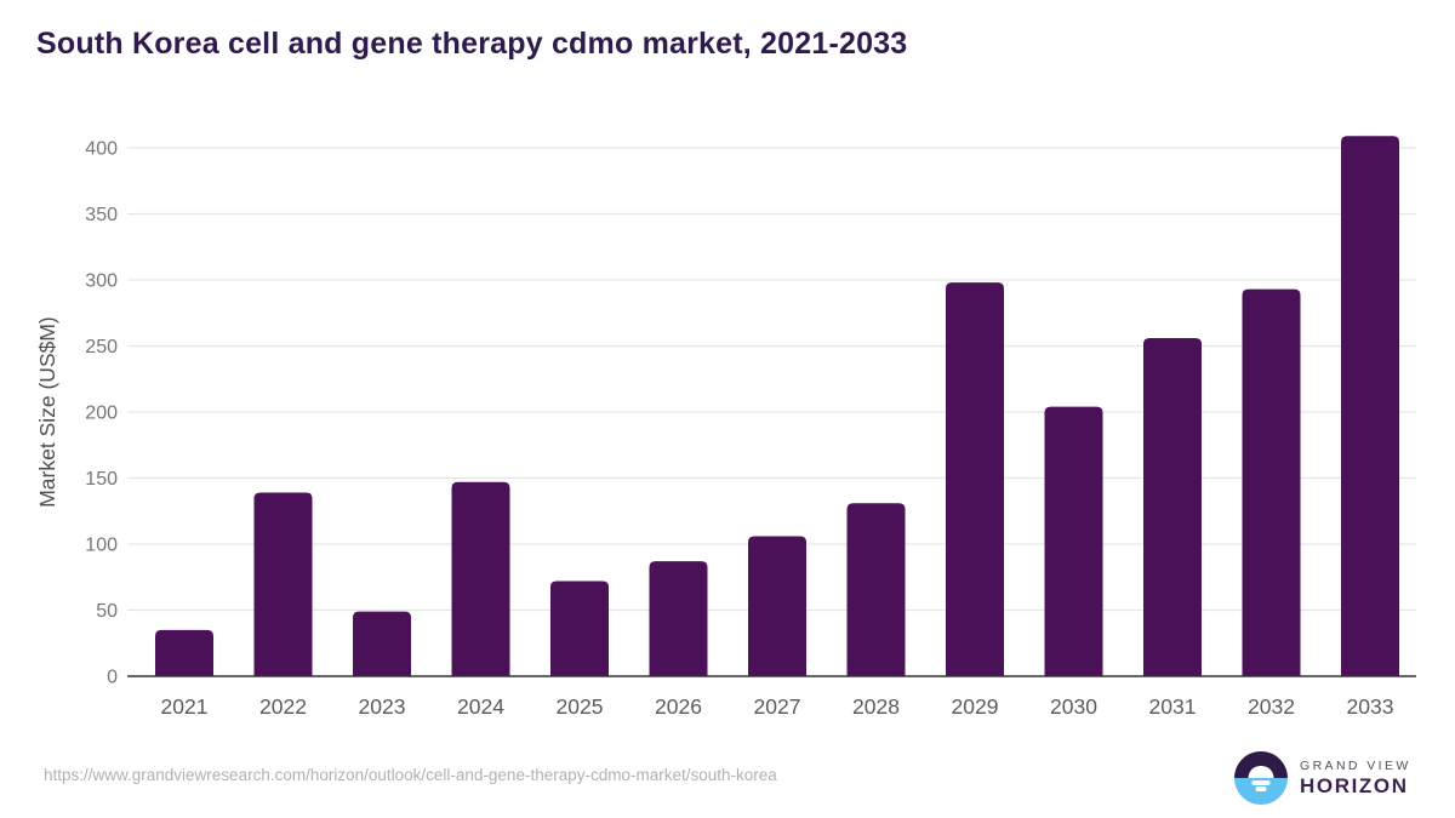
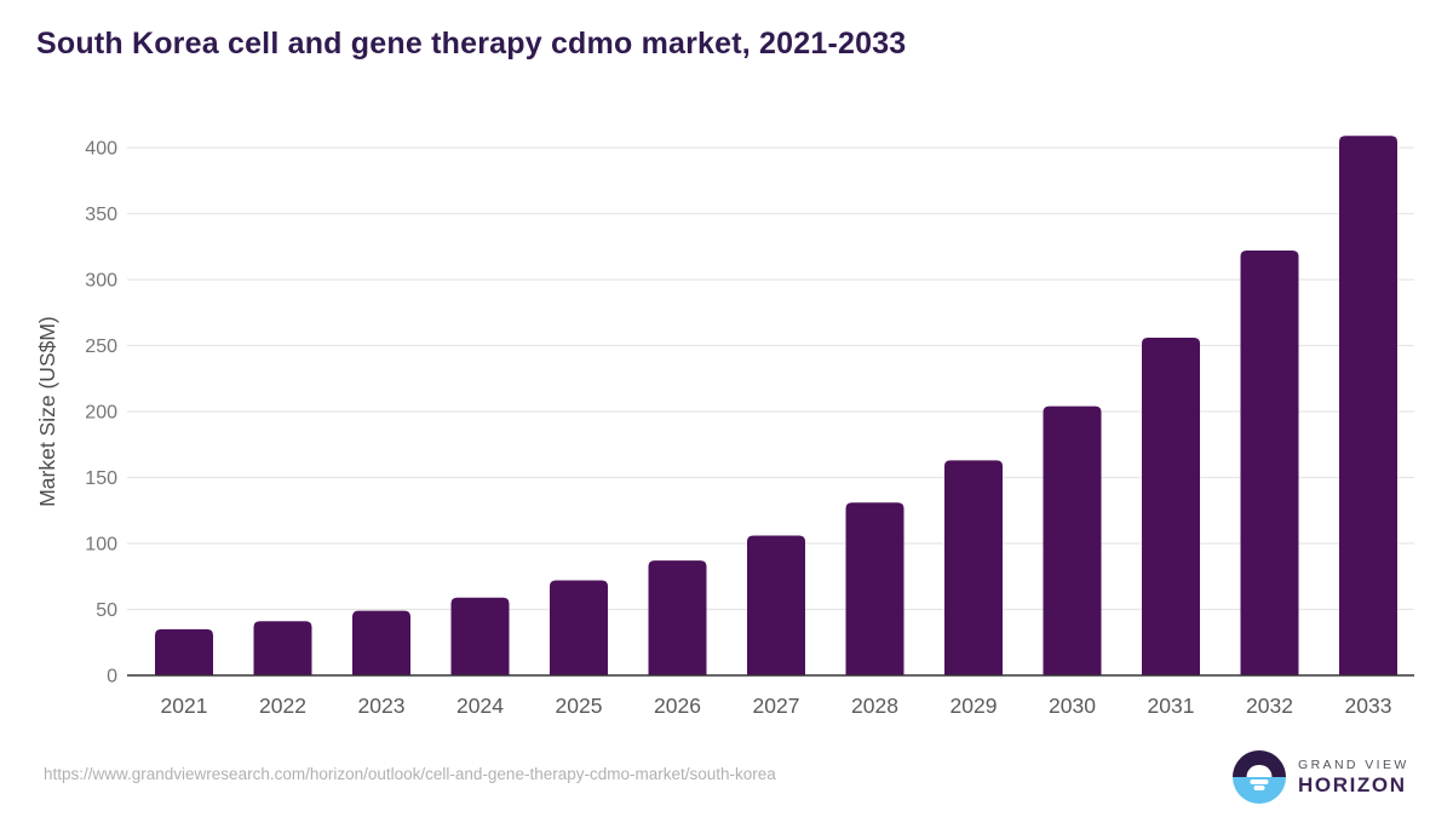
2022: 139 -> 41
2024: 147 -> 59
2029: 298 -> 163
2032: 293 -> 322
